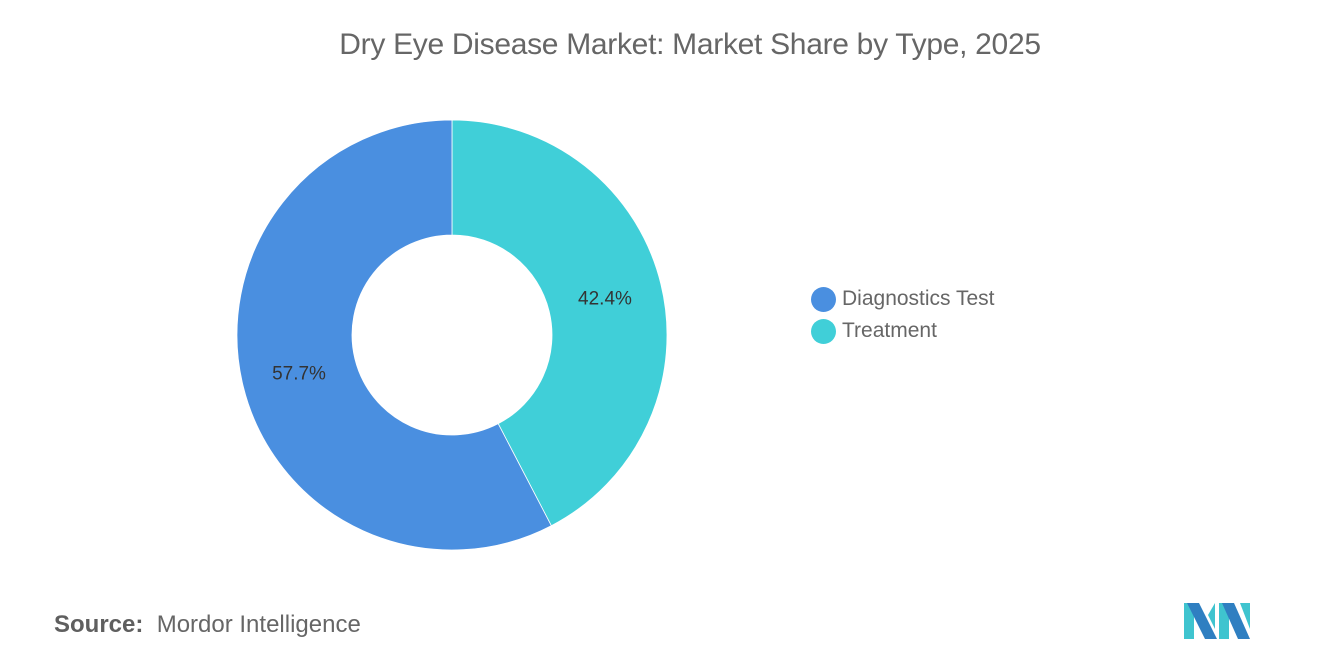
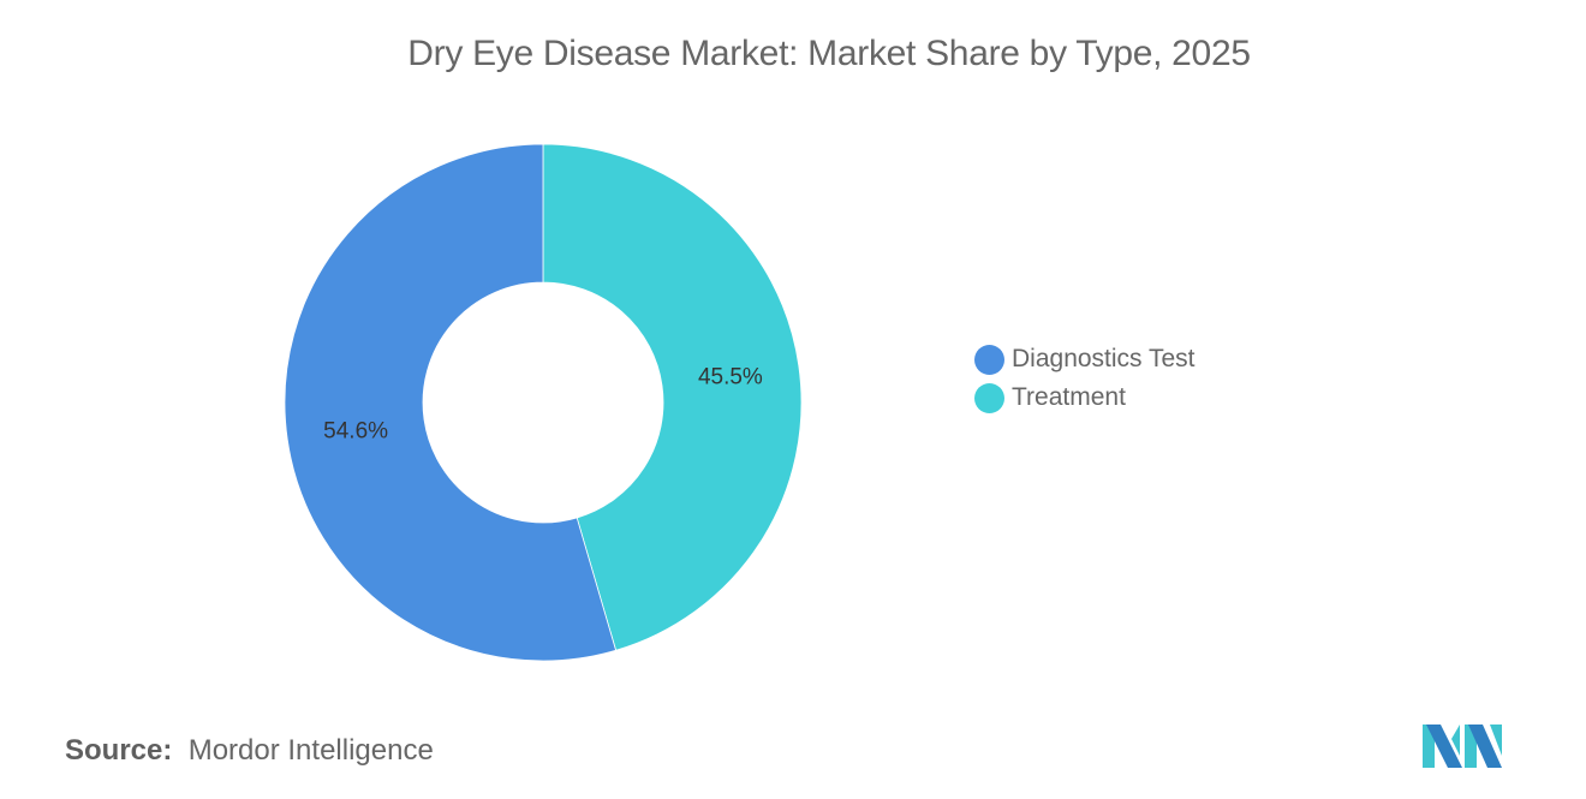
Diagnostics Test: 57.7% -> 54.6%
Treatment: 42.4% -> 45.5%
